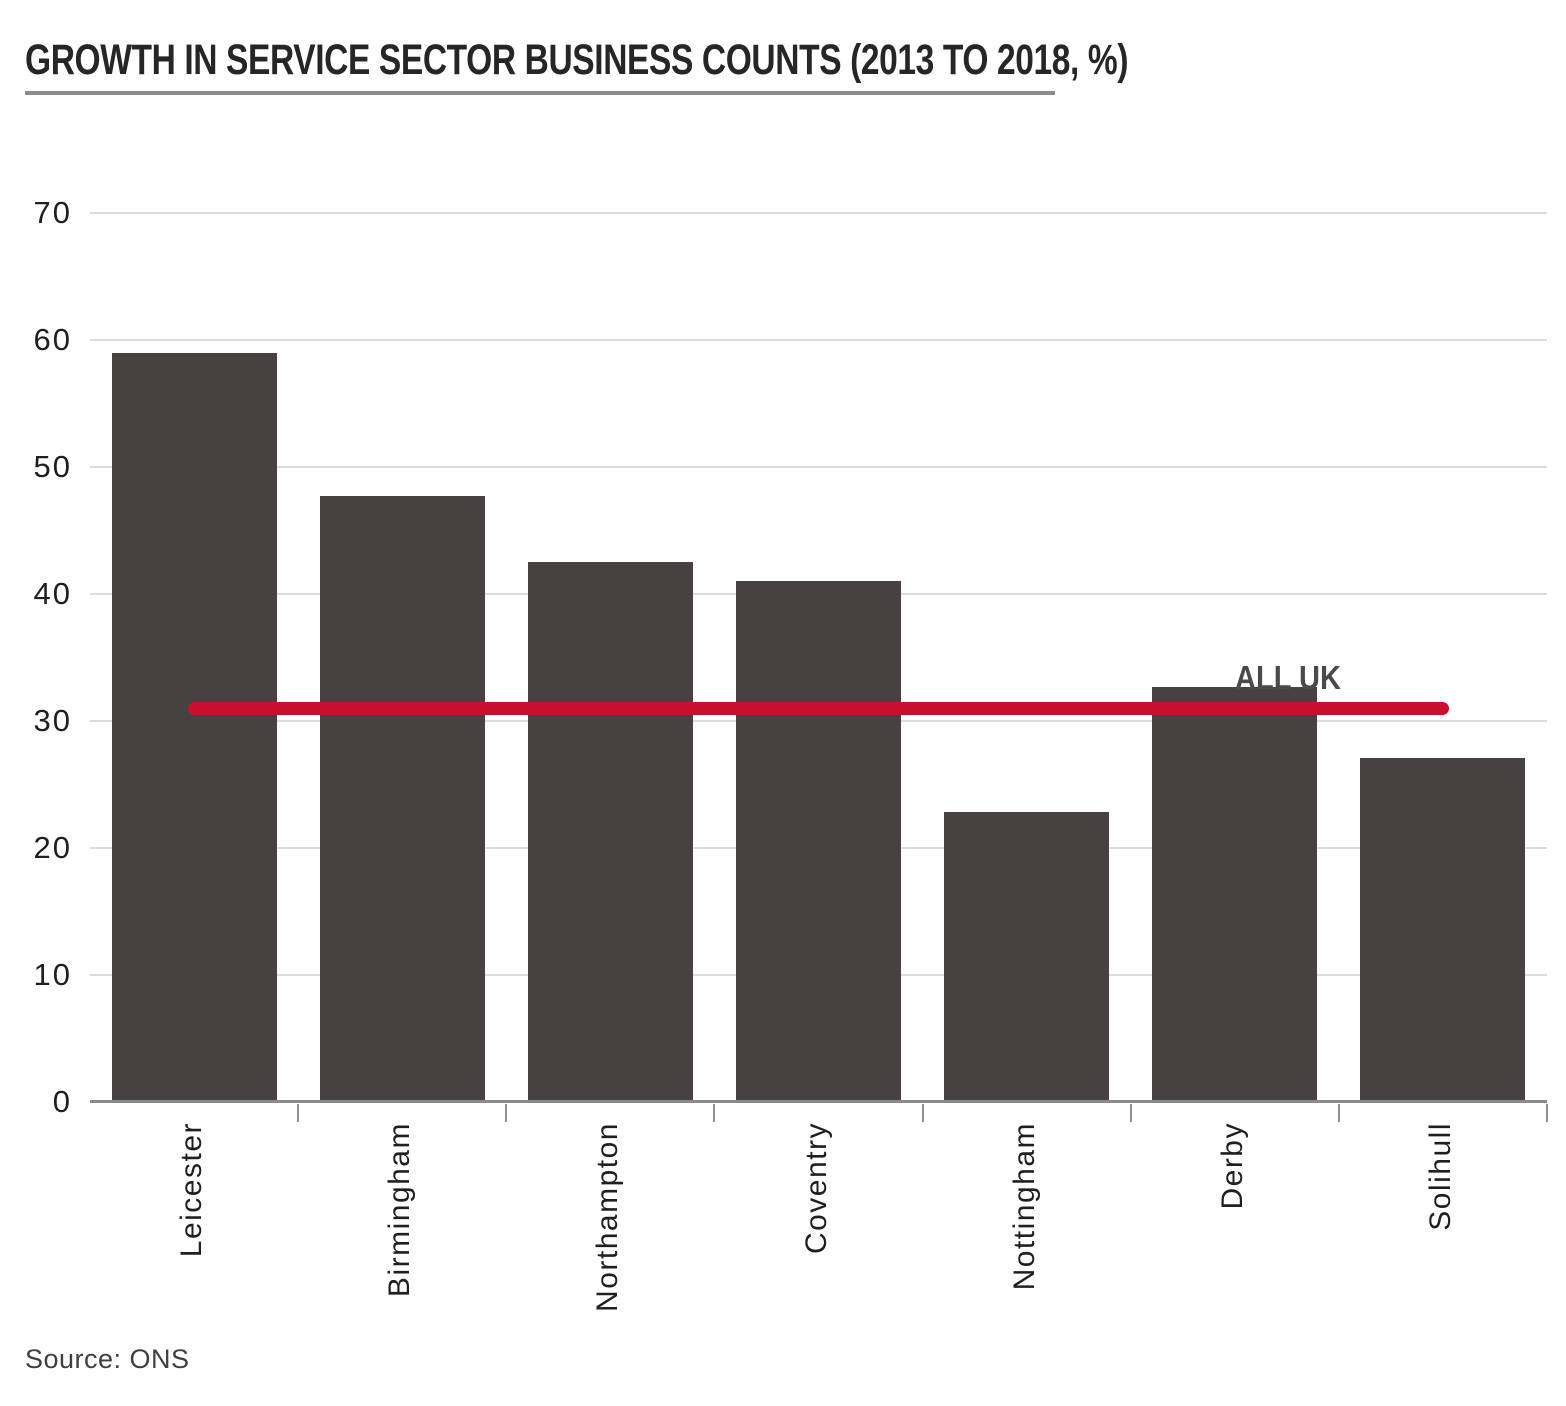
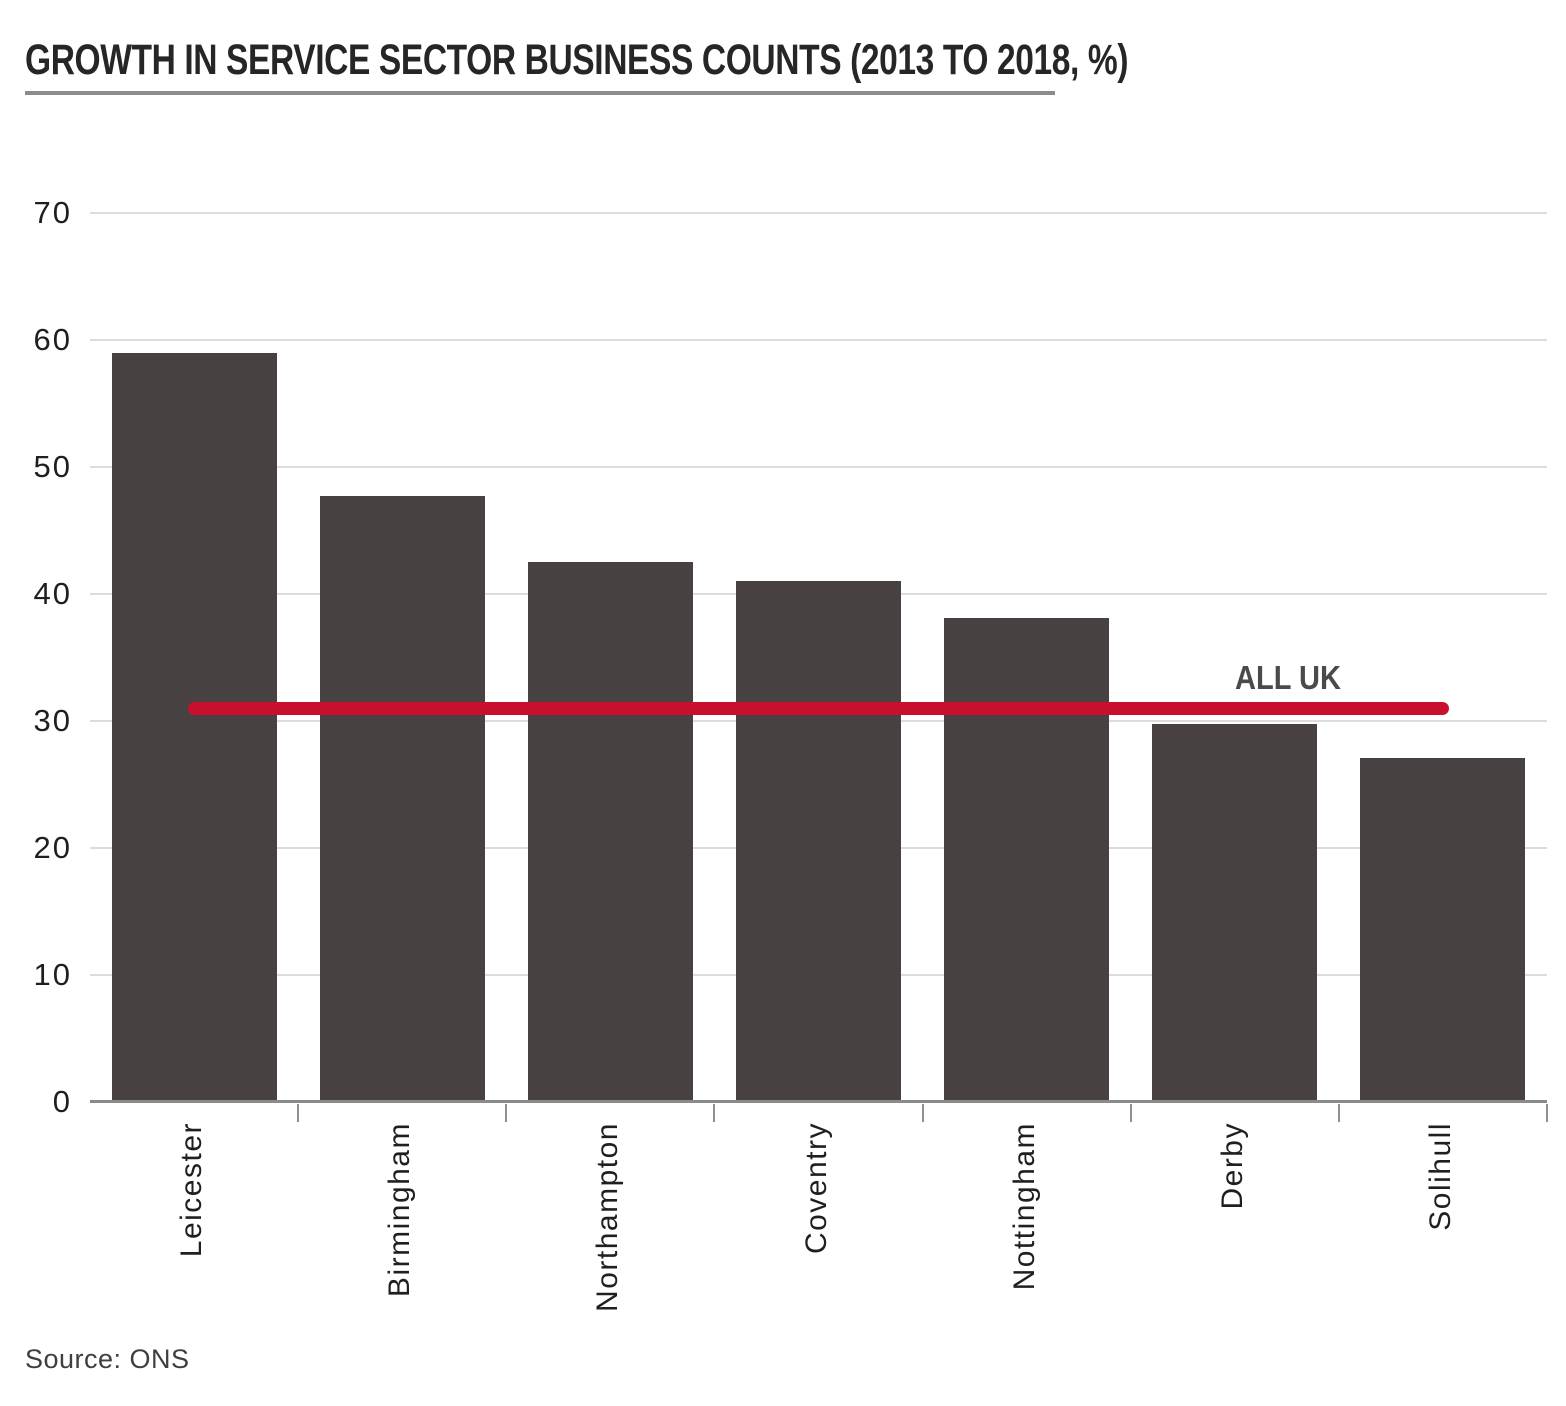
Nottingham: 22.8 -> 38.1
Derby: 32.7 -> 29.8
